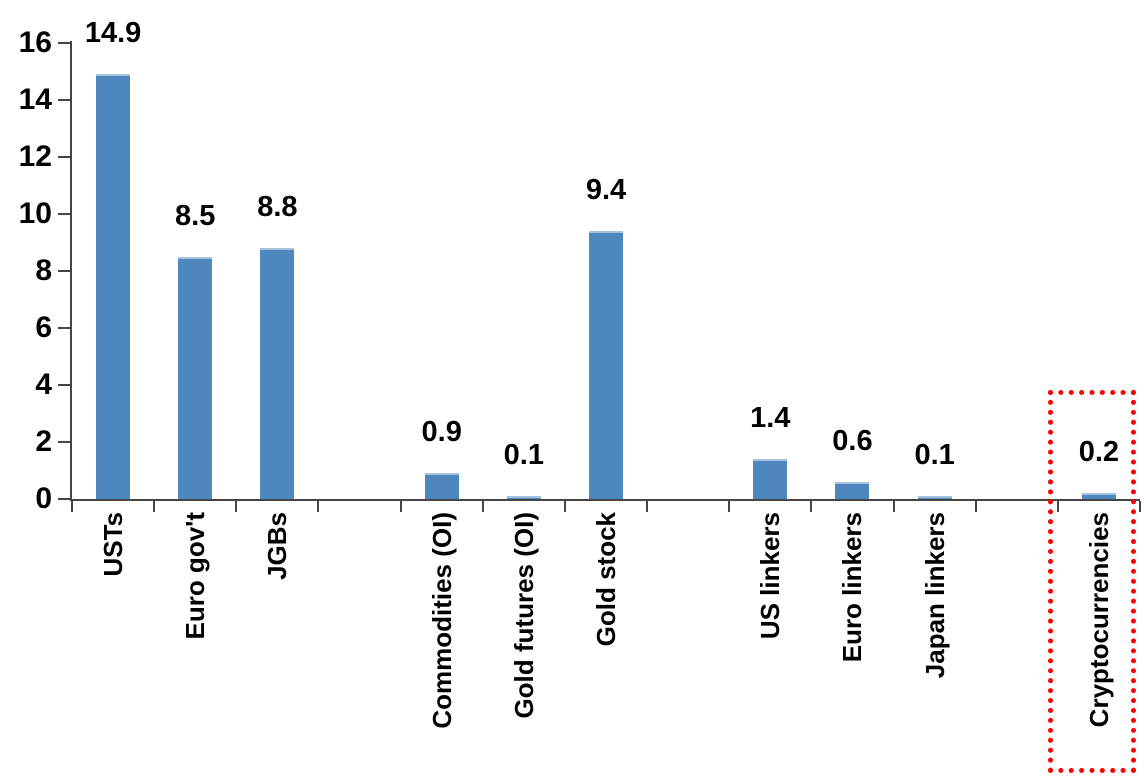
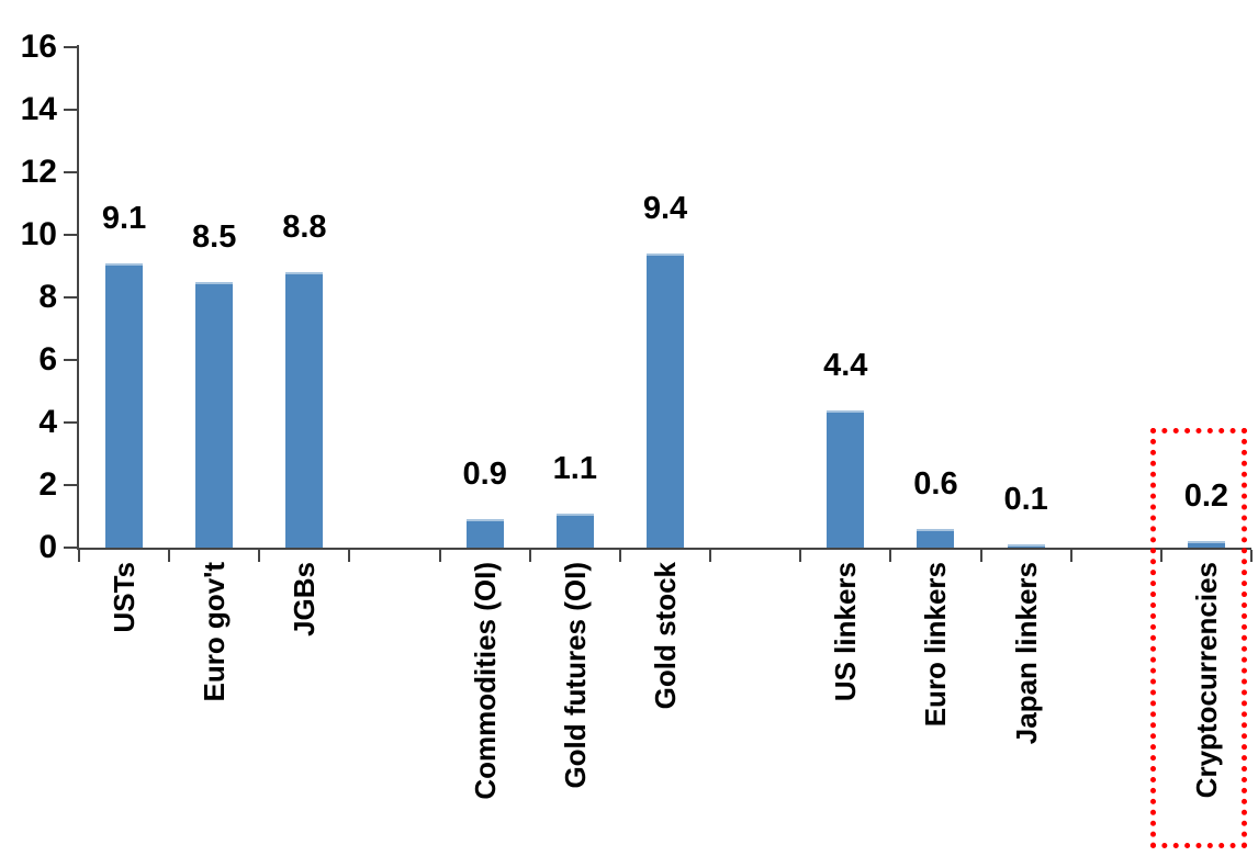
USTs: 14.9 -> 9.1
Gold futures (OI): 0.1 -> 1.1
US linkers: 1.4 -> 4.4
